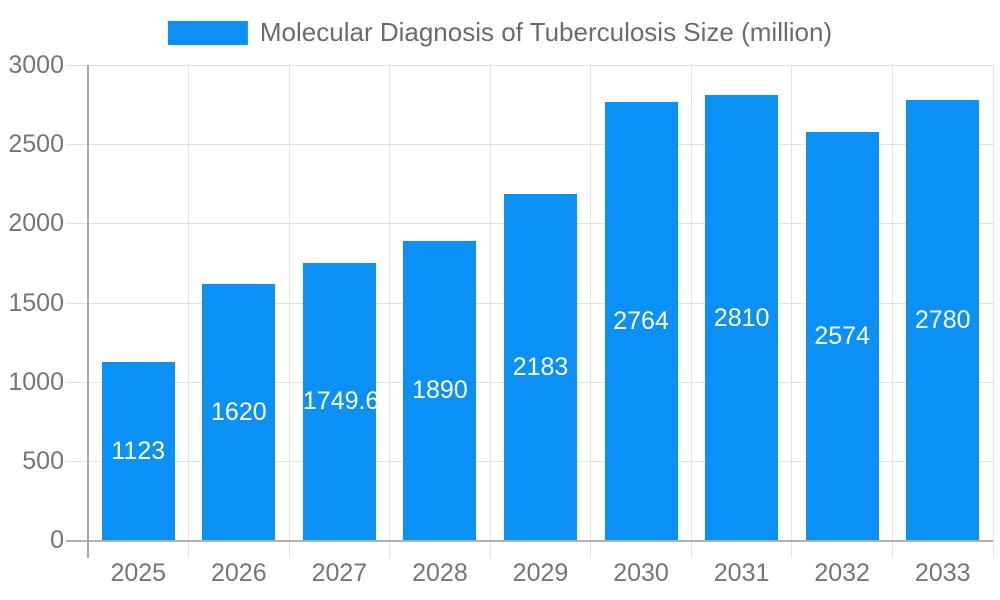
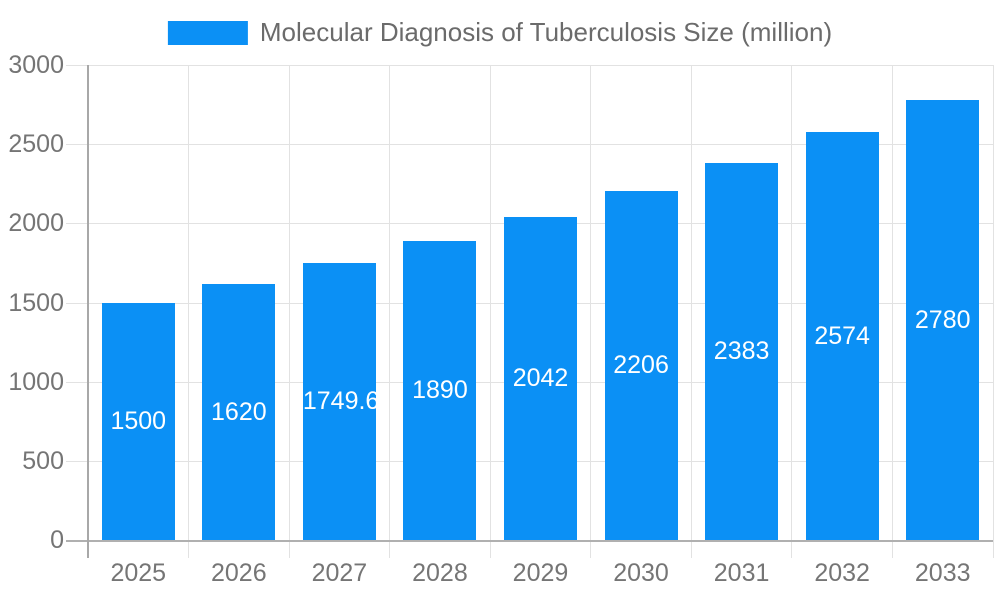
2025: 1123 -> 1500
2029: 2183 -> 2042
2030: 2764 -> 2206
2031: 2810 -> 2383
